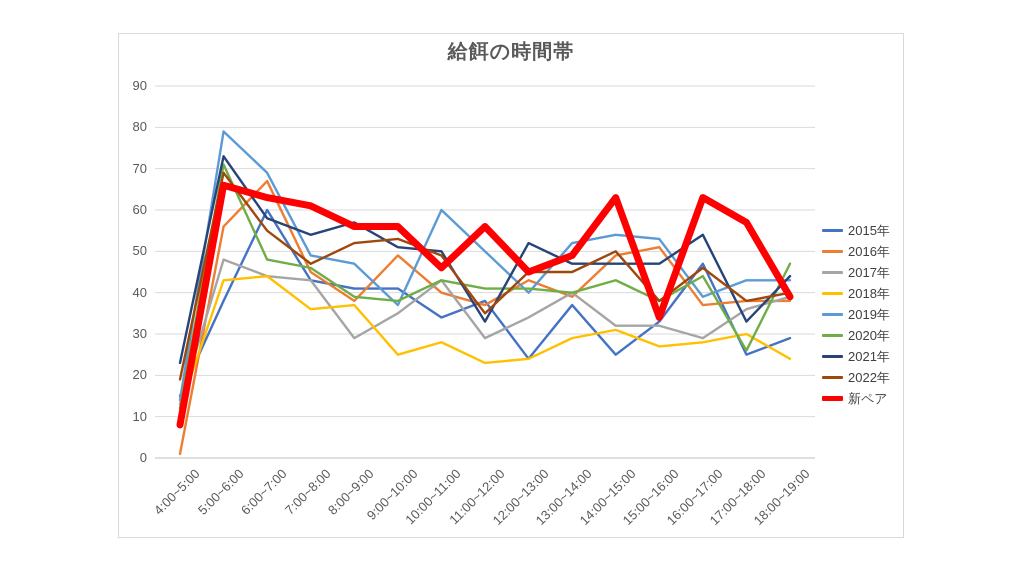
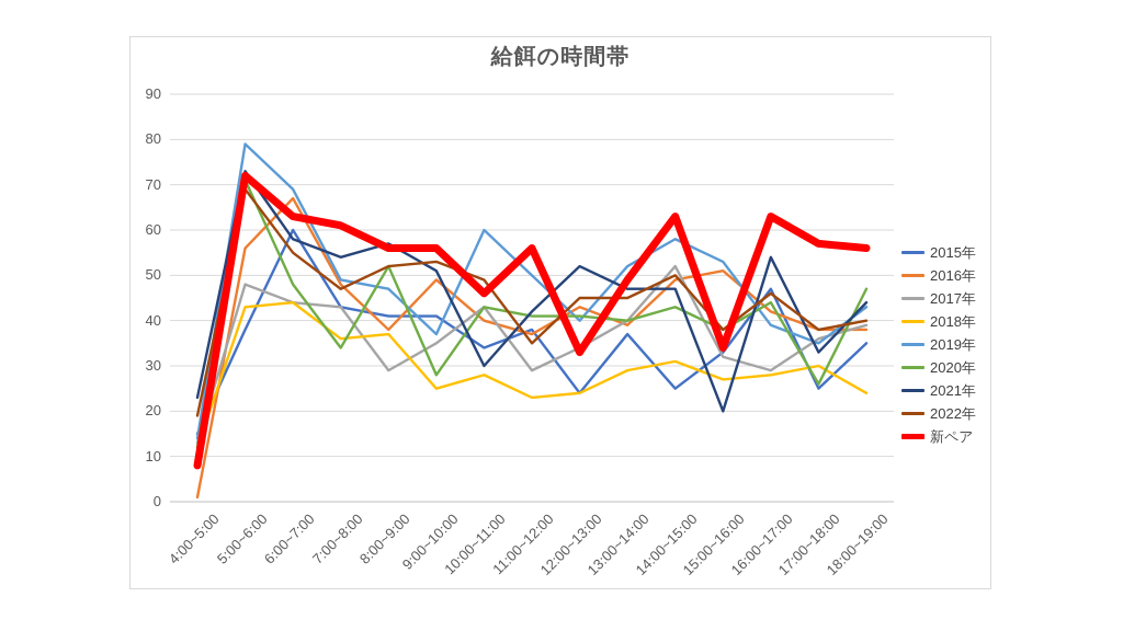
新ペア/5:00~6:00: 66 -> 72
2016年/7:00~8:00: 45 -> 48
2020年/7:00~8:00: 46 -> 34
2020年/8:00~9:00: 39 -> 52
2020年/9:00~10:00: 38 -> 28
2021年/10:00~11:00: 50 -> 30
2021年/11:00~12:00: 33 -> 42
新ペア/12:00~13:00: 45 -> 33
2017年/14:00~15:00: 32 -> 52
2019年/14:00~15:00: 54 -> 58
2021年/15:00~16:00: 47 -> 20
2016年/16:00~17:00: 37 -> 42
2019年/17:00~18:00: 43 -> 35
2015年/18:00~19:00: 29 -> 35
新ペア/18:00~19:00: 39 -> 56
